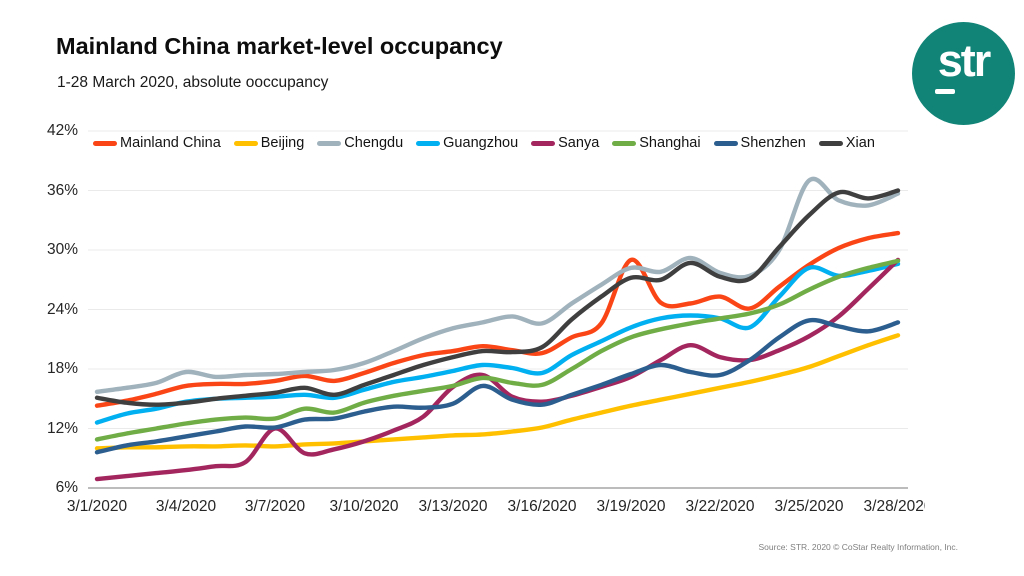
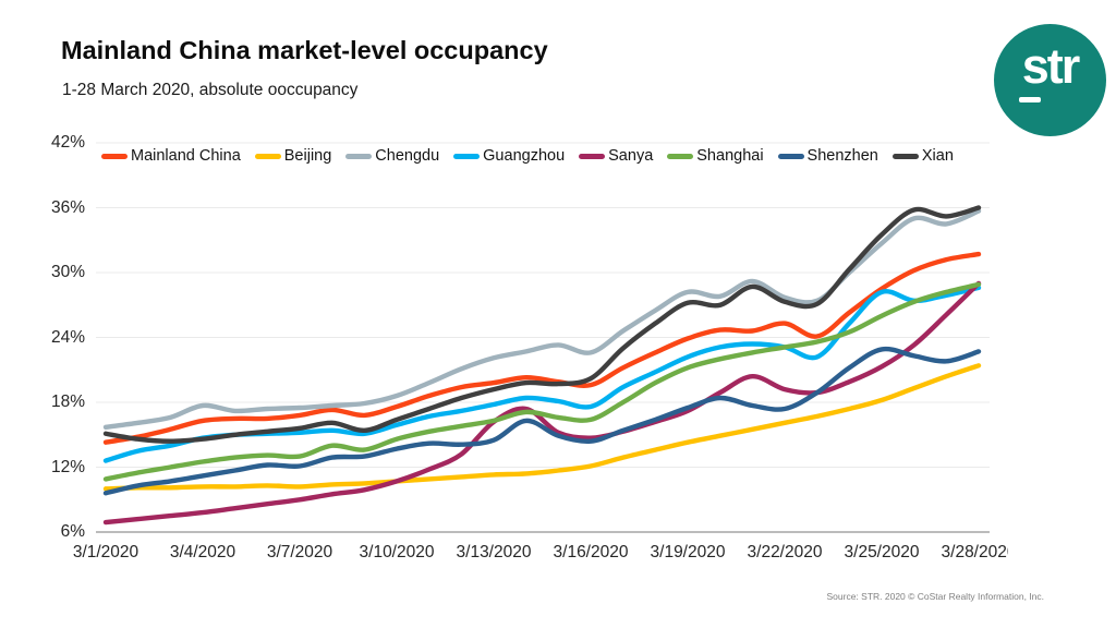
Sanya/3/7/2020: 12% -> 9%
Mainland China/3/19/2020: 29% -> 24%
Chengdu/3/25/2020: 37% -> 33%
